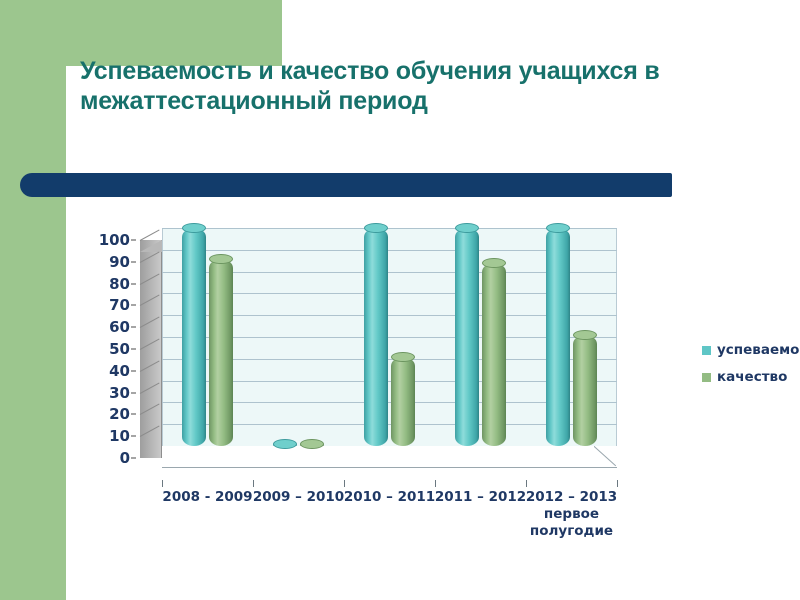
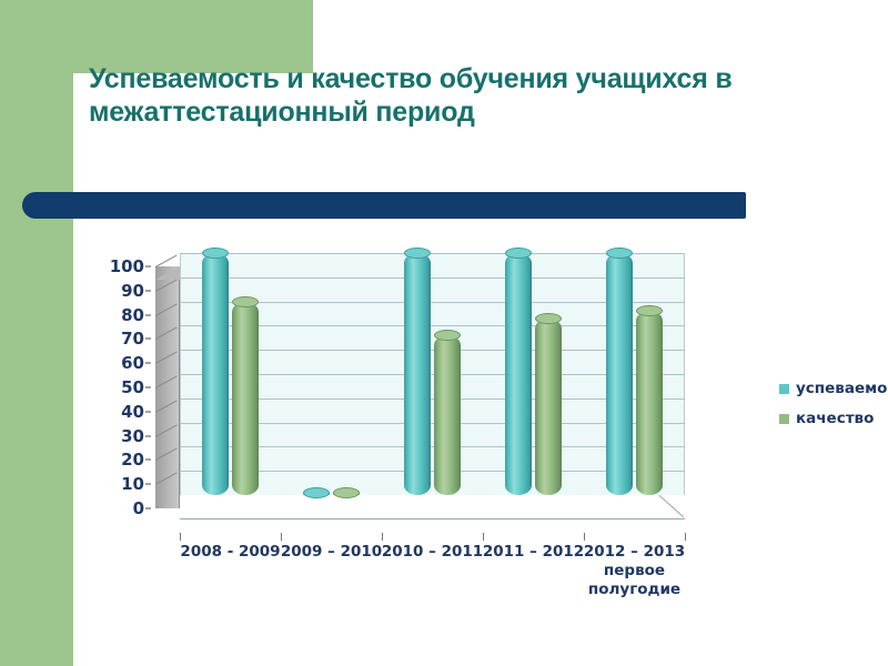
качество/2008 - 2009: 86 -> 80
качество/2010 – 2011: 41 -> 66
качество/2011 – 2012: 84 -> 73
качество/2012 – 2013 первое полугодие: 51 -> 76
